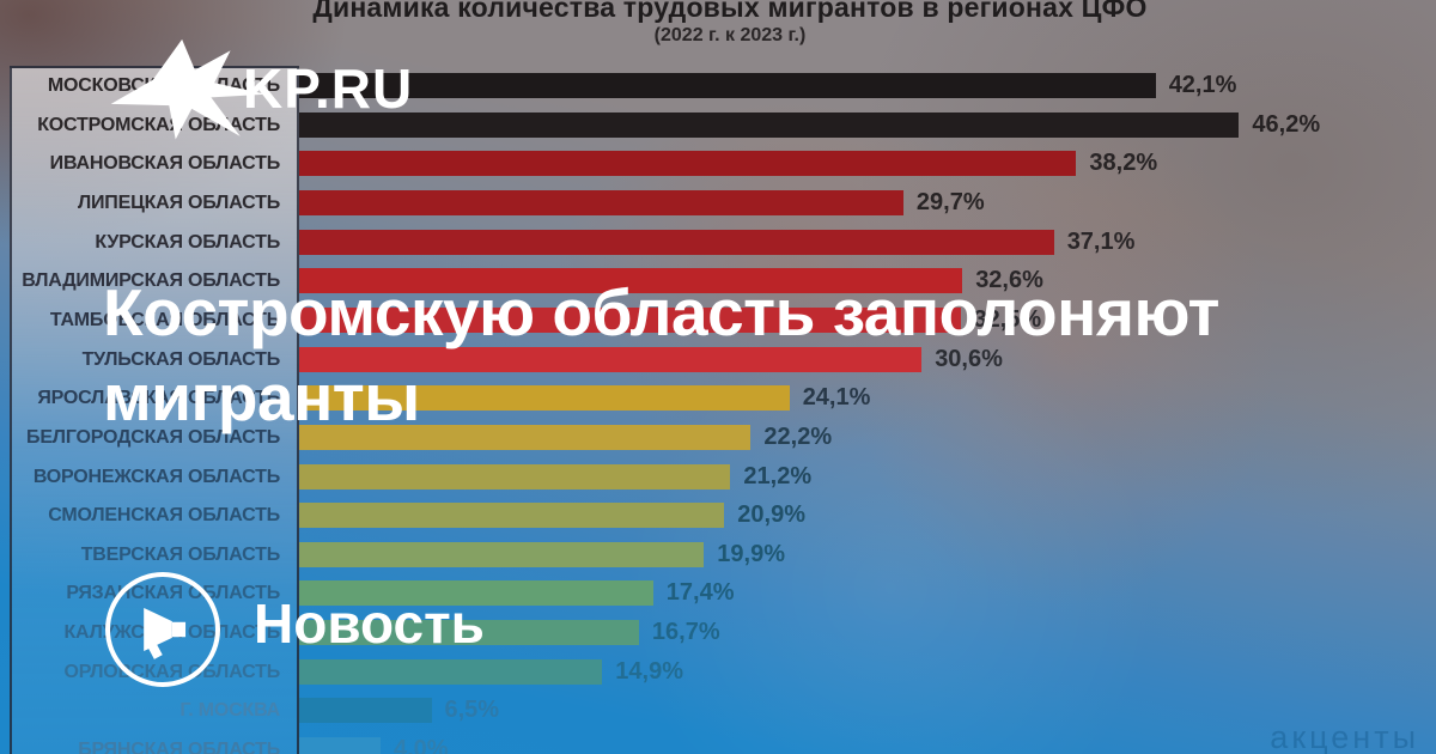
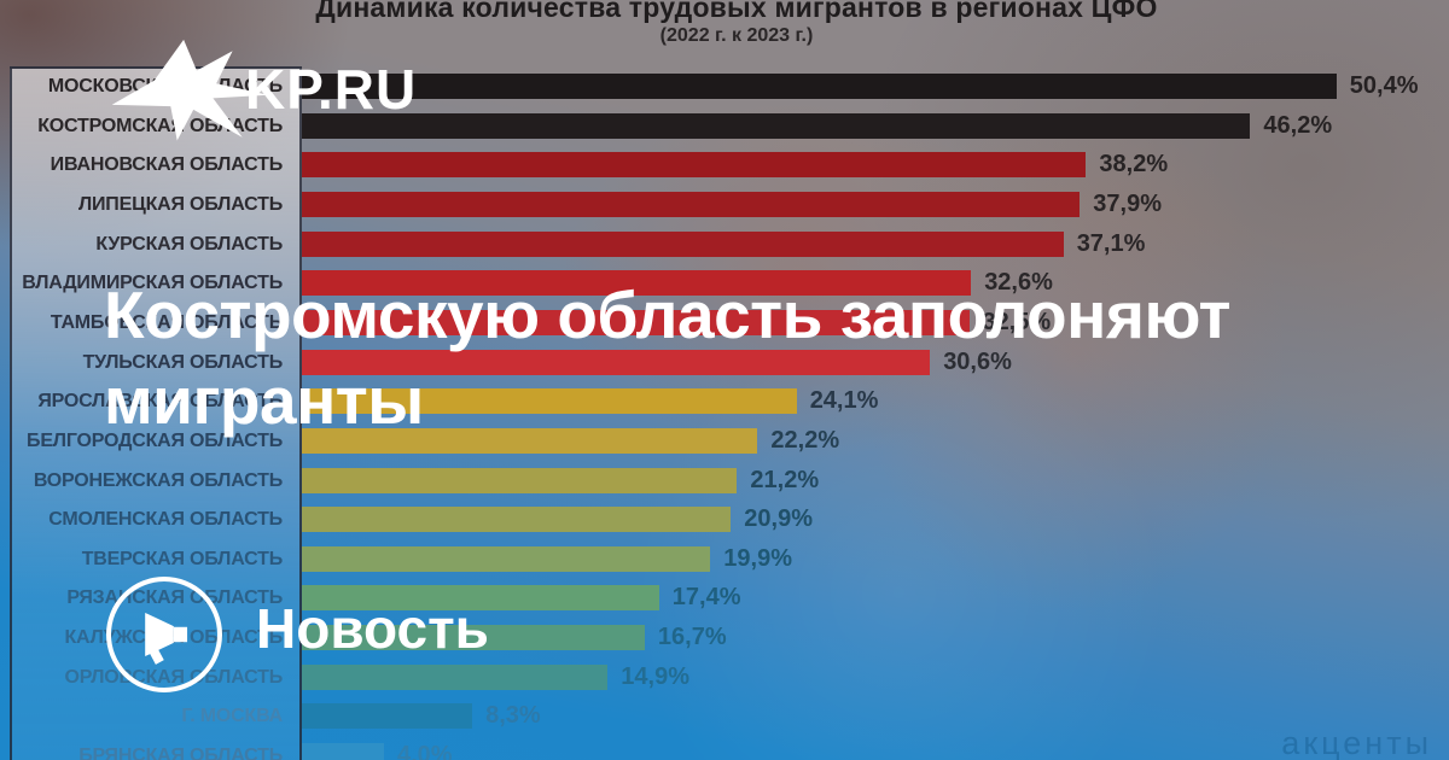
МОСКОВСКАЯ ОБЛАСТЬ: 42,1% -> 50,4%
ЛИПЕЦКАЯ ОБЛАСТЬ: 29,7% -> 37,9%
Г. МОСКВА: 6,5% -> 8,3%
